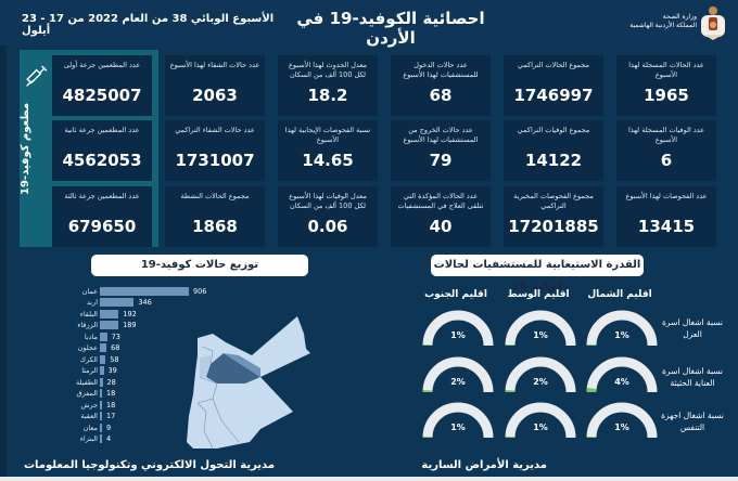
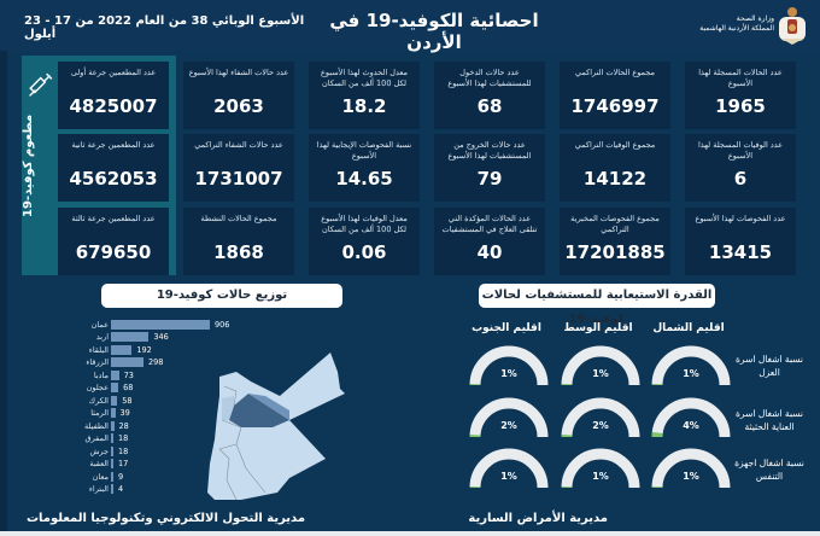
الزرقاء: 189 -> 298
